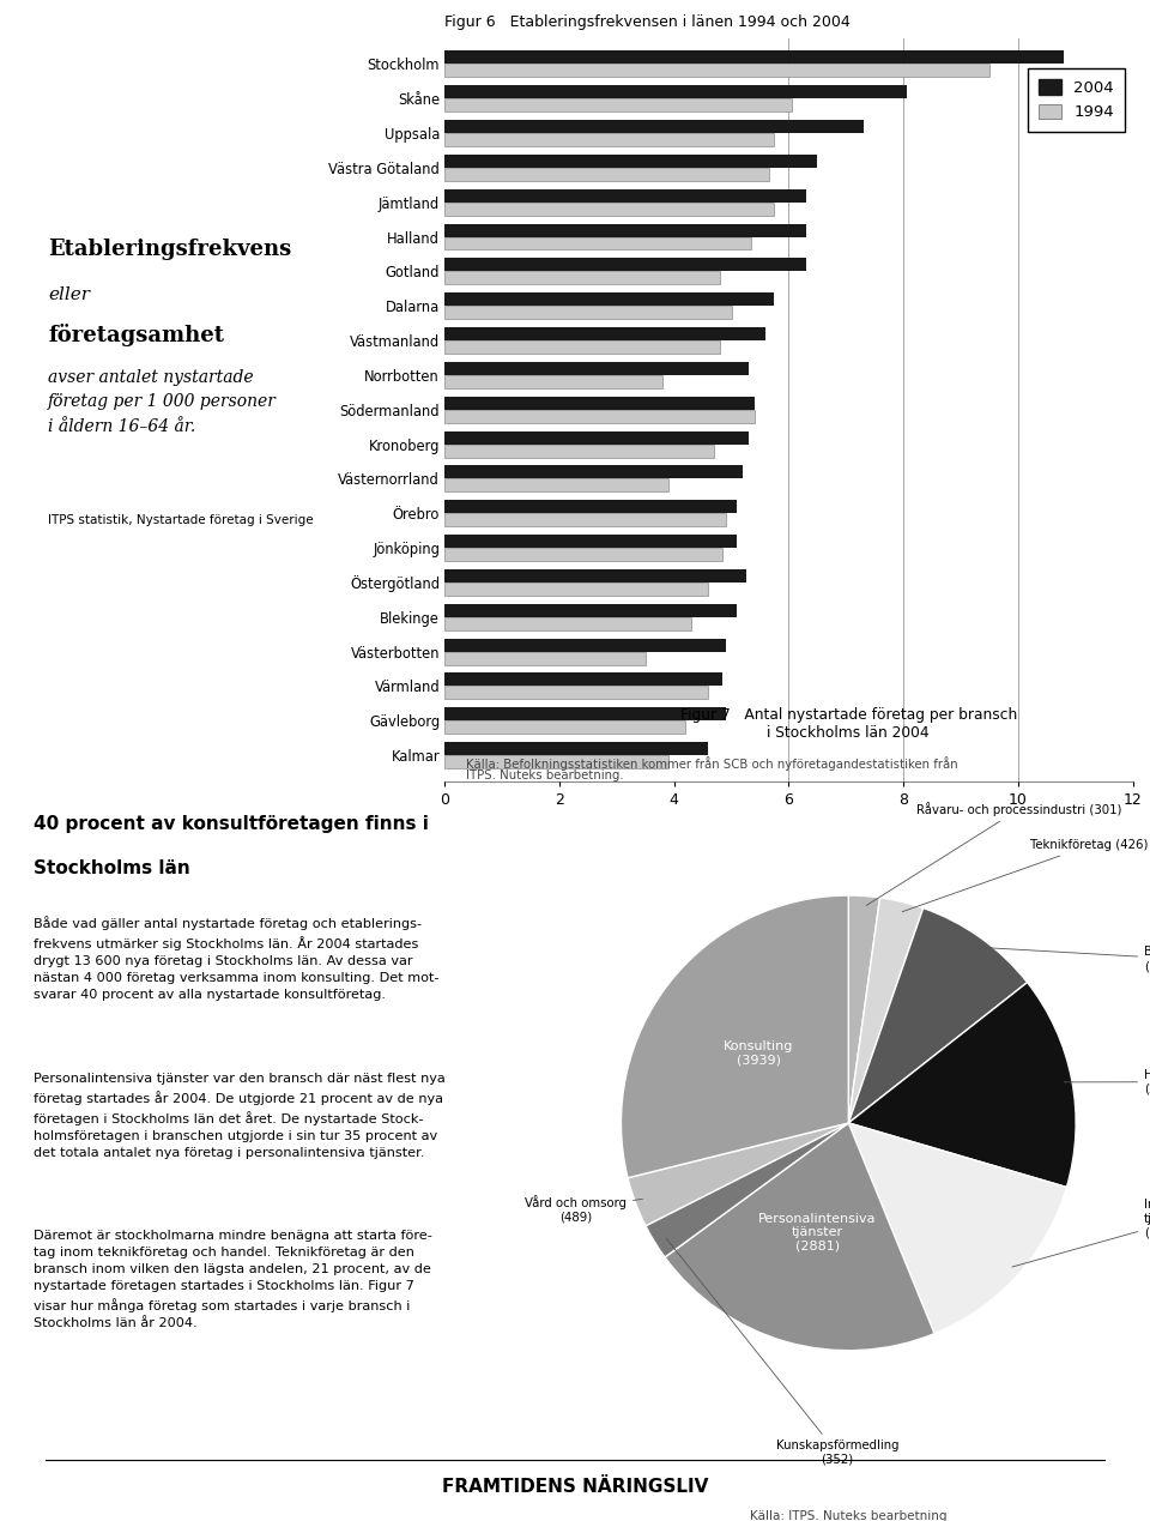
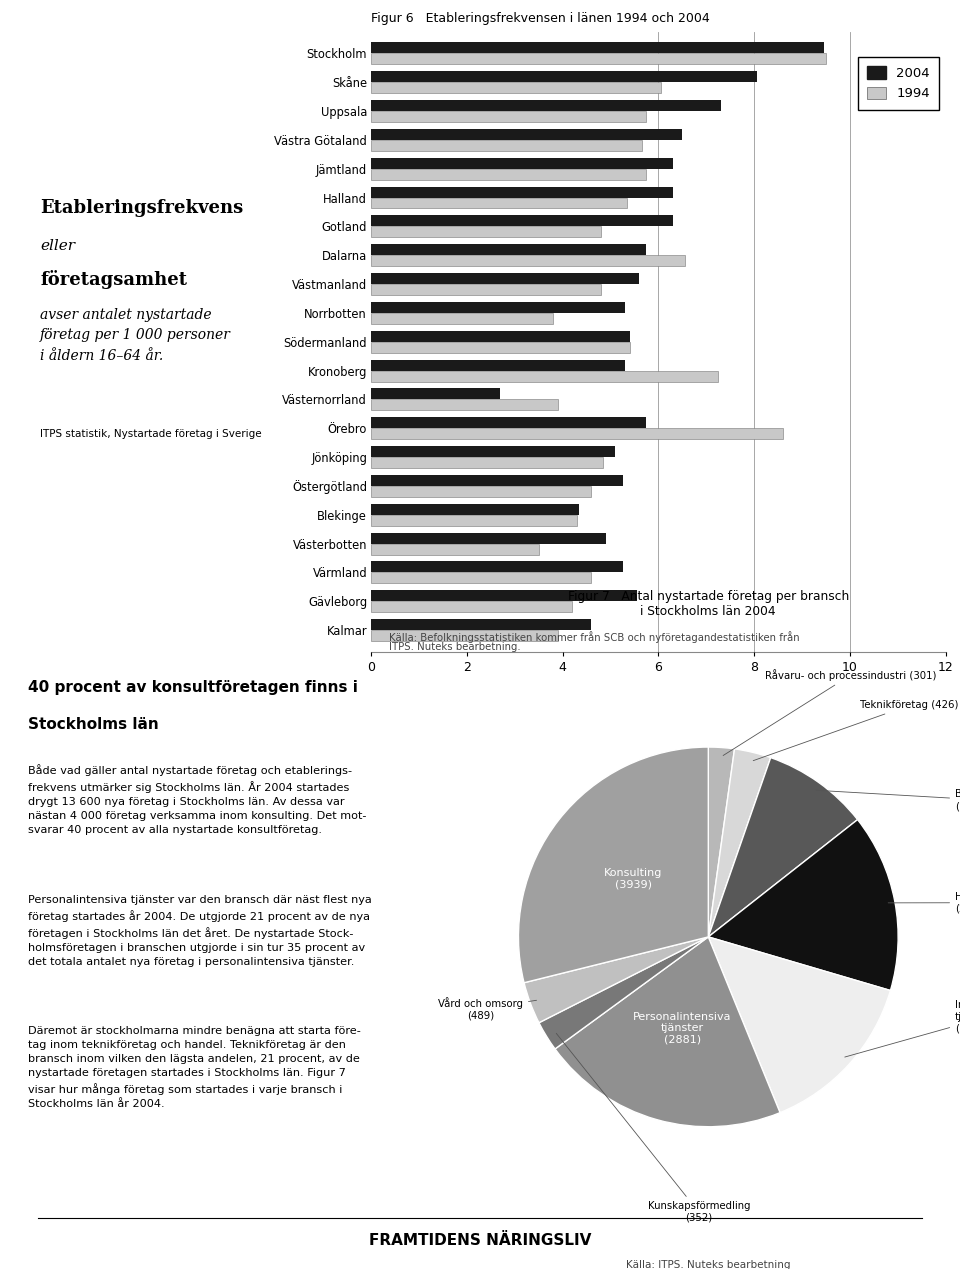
2004/Stockholm: 10.80 -> 9.45
1994/Dalarna: 5.00 -> 6.55
1994/Kronoberg: 4.70 -> 7.25
2004/Västernorrland: 5.20 -> 2.70
2004/Örebro: 5.10 -> 5.75
1994/Örebro: 4.90 -> 8.60
2004/Blekinge: 5.10 -> 4.35
2004/Värmland: 4.85 -> 5.25
2004/Gävleborg: 4.90 -> 5.55
